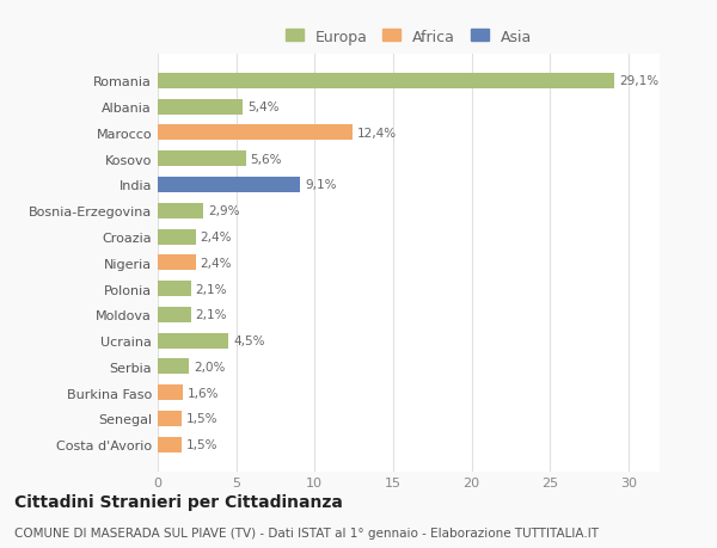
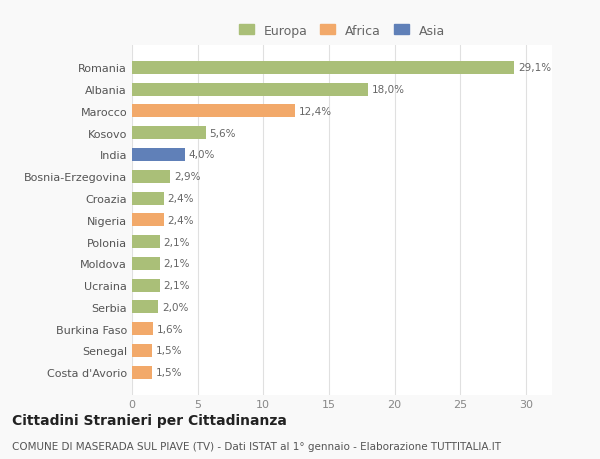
Albania: 5,4% -> 18,0%
India: 9,1% -> 4,0%
Ucraina: 4,5% -> 2,1%
